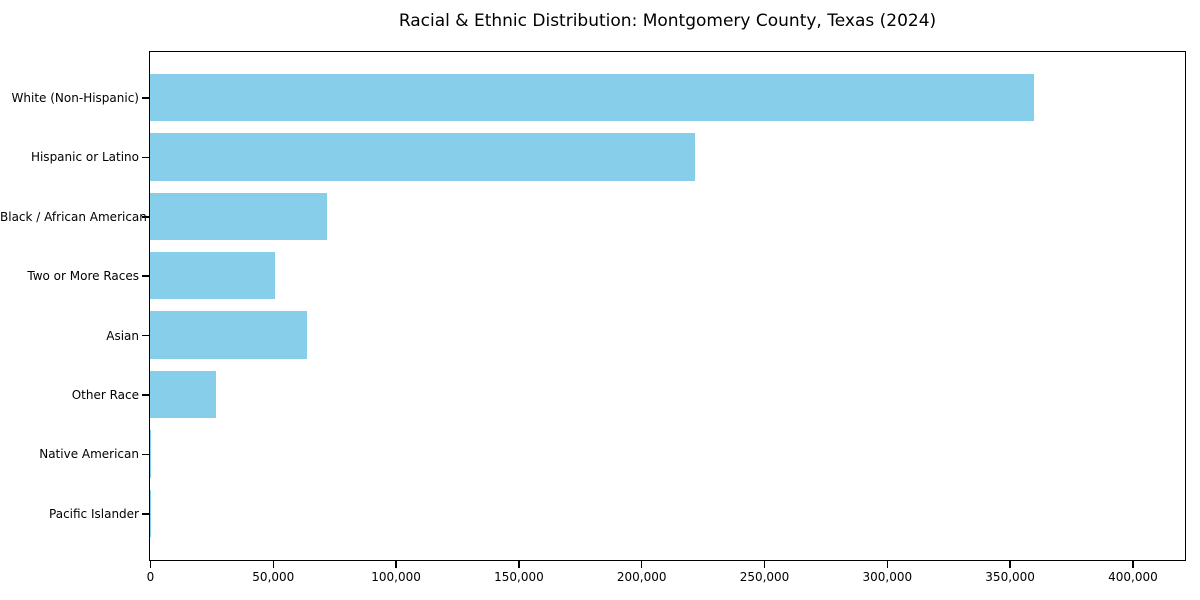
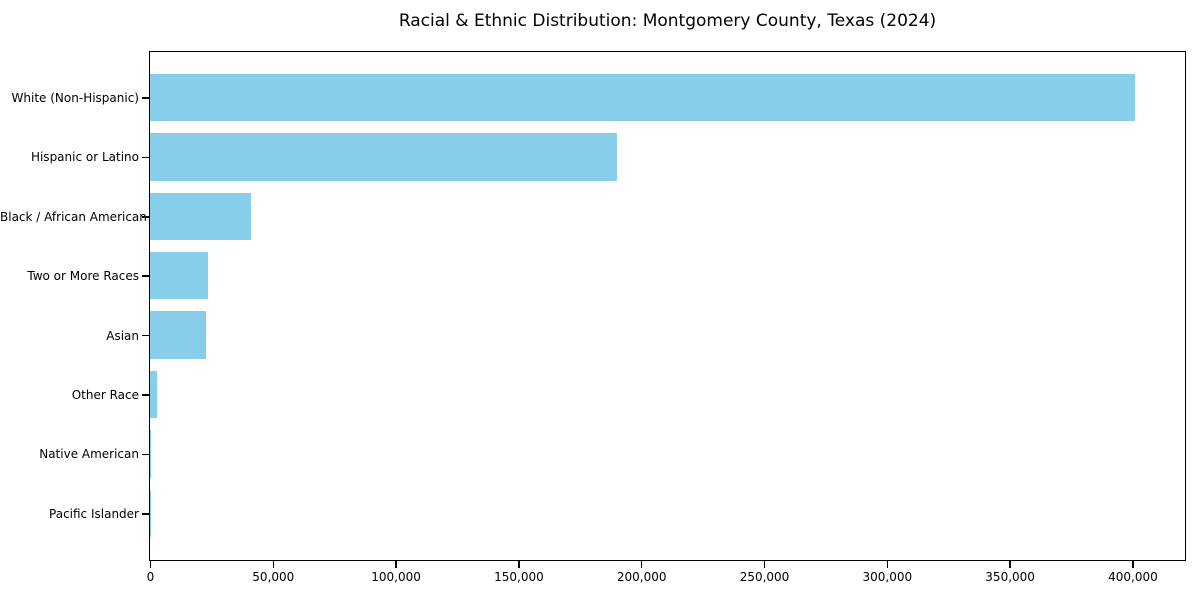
White (Non-Hispanic): 360000 -> 401000
Hispanic or Latino: 222000 -> 190000
Black / African American: 72000 -> 41000
Two or More Races: 51000 -> 24000
Asian: 64000 -> 23000
Other Race: 27000 -> 3000
